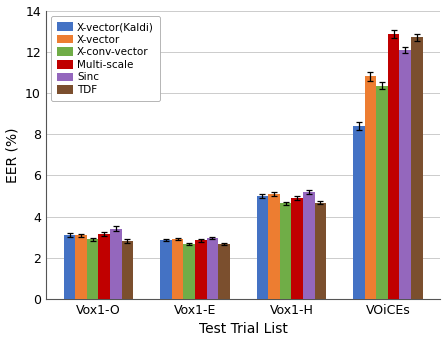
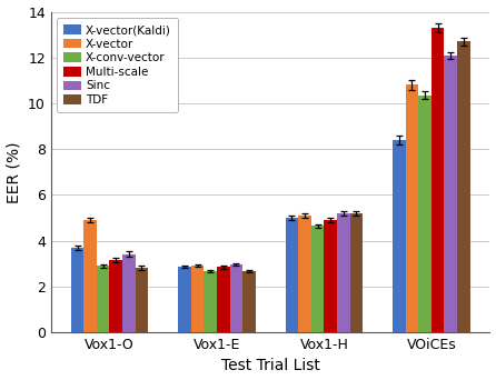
X-vector(Kaldi)/Vox1-O: 3.10 -> 3.70
X-vector/Vox1-O: 3.10 -> 4.90
TDF/Vox1-H: 4.68 -> 5.20
Multi-scale/VOiCEs: 12.85 -> 13.30
